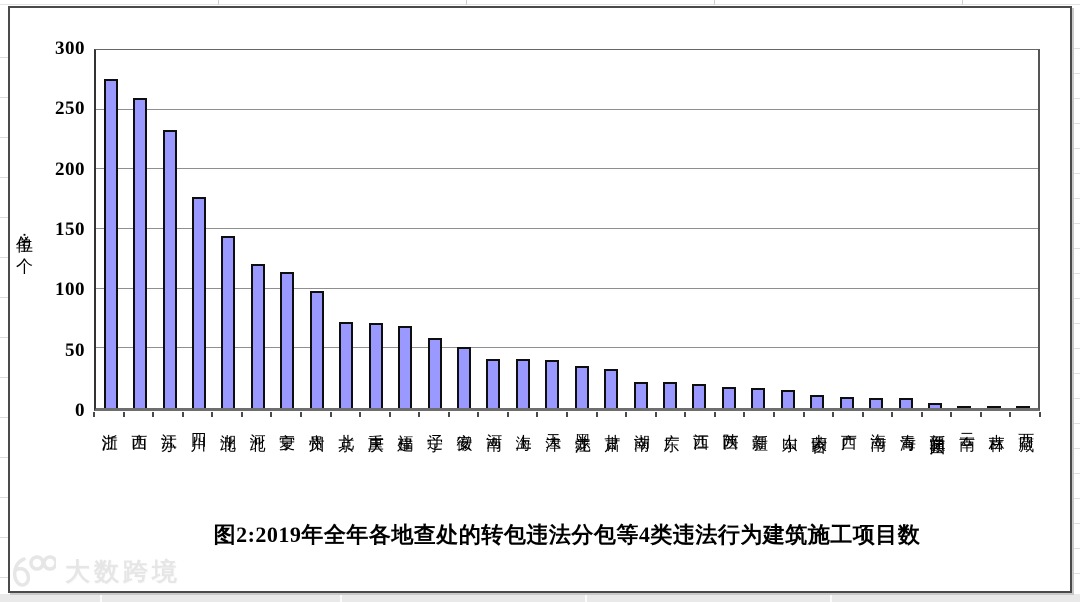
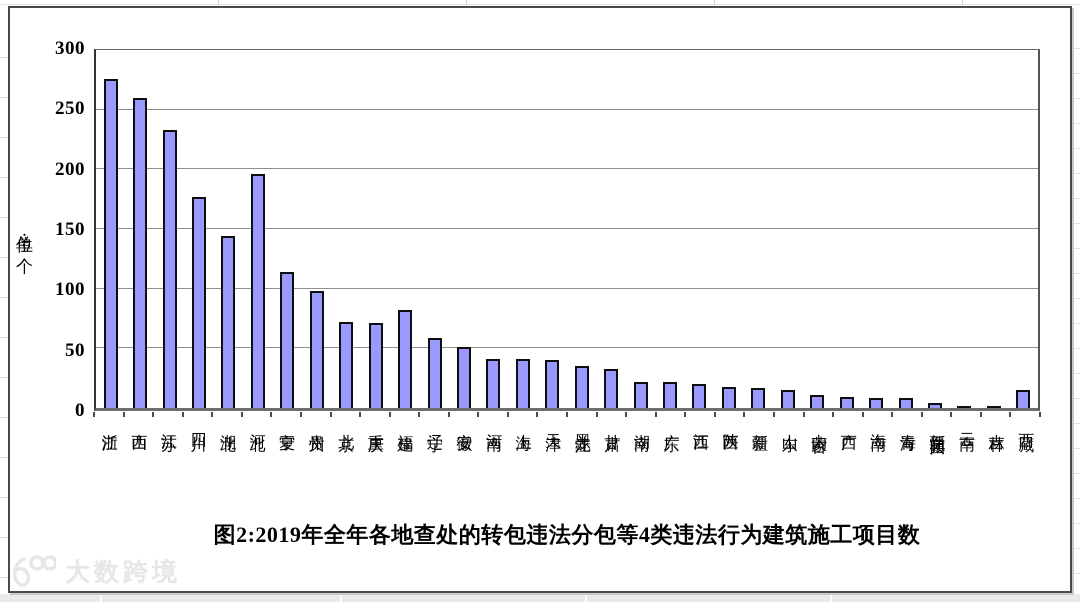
河北: 121 -> 196
福建: 69 -> 82
西藏: 1 -> 15
